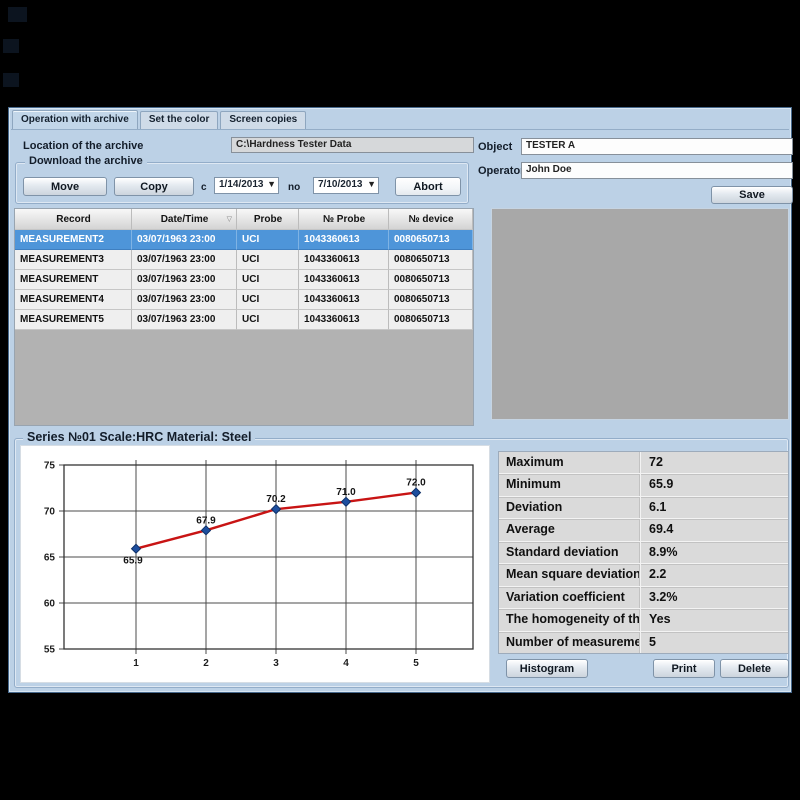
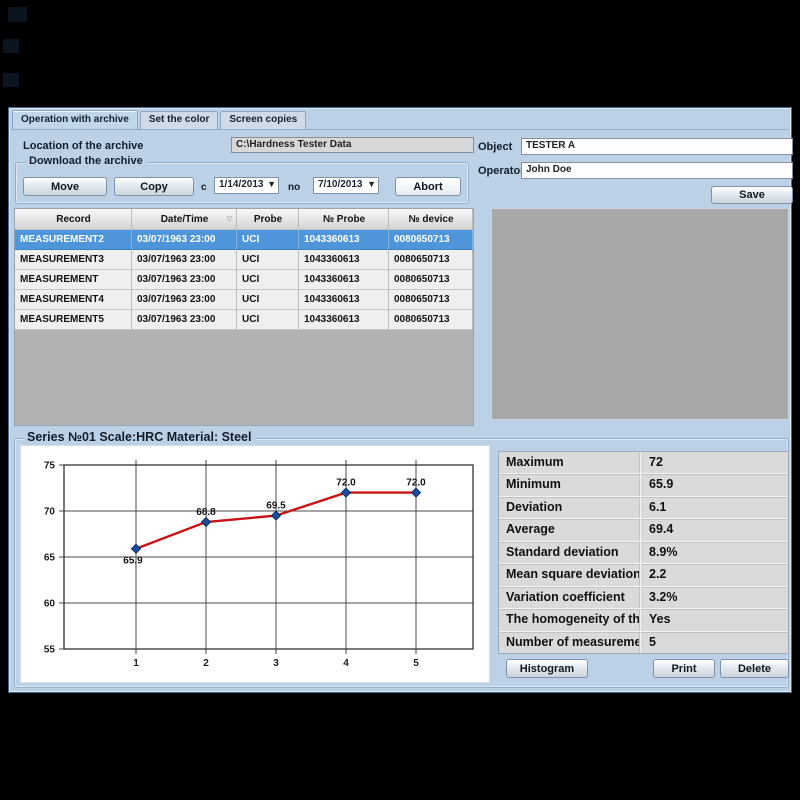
2: 67.9 -> 68.8
3: 70.2 -> 69.5
4: 71.0 -> 72.0
